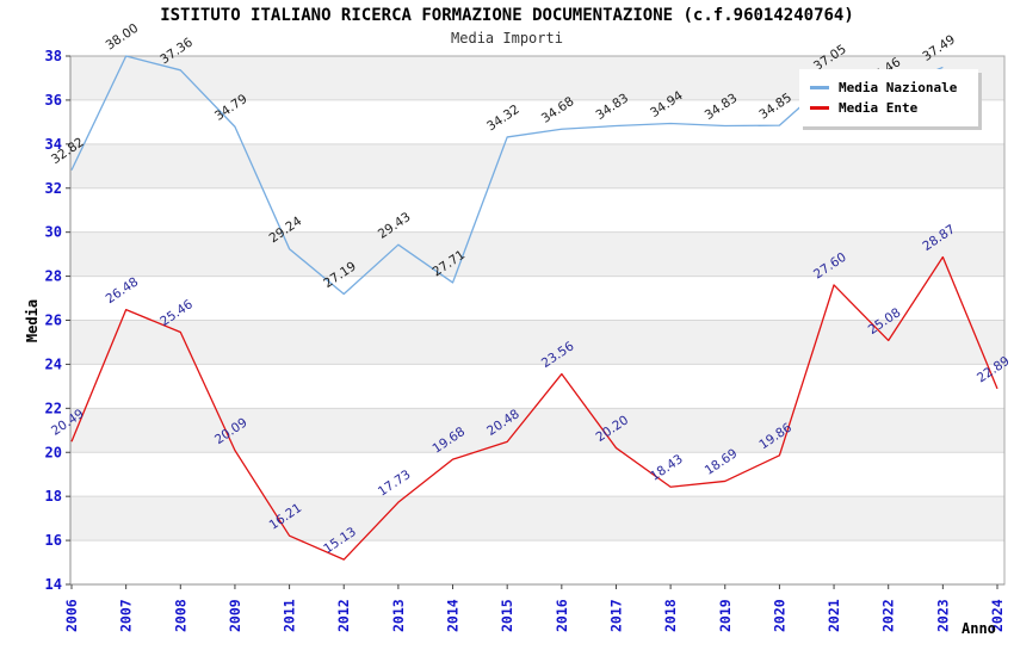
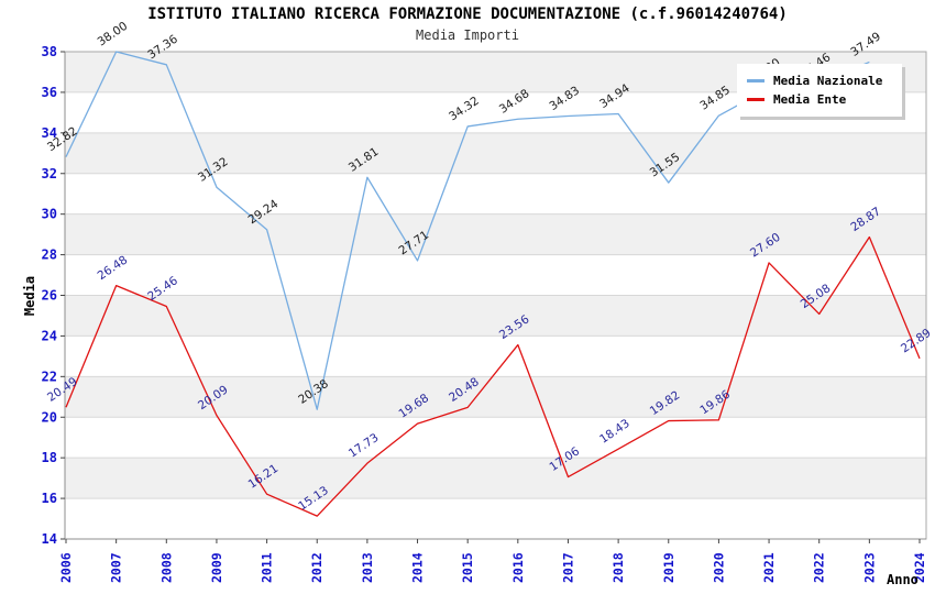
Media Nazionale/2009: 34.79 -> 31.32
Media Nazionale/2012: 27.19 -> 20.38
Media Nazionale/2013: 29.43 -> 31.81
Media Ente/2017: 20.20 -> 17.06
Media Nazionale/2019: 34.83 -> 31.55
Media Ente/2019: 18.69 -> 19.82
Media Nazionale/2021: 37.05 -> 36.20
